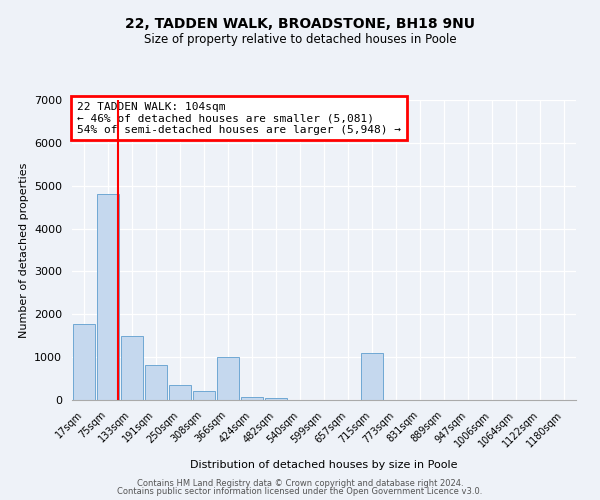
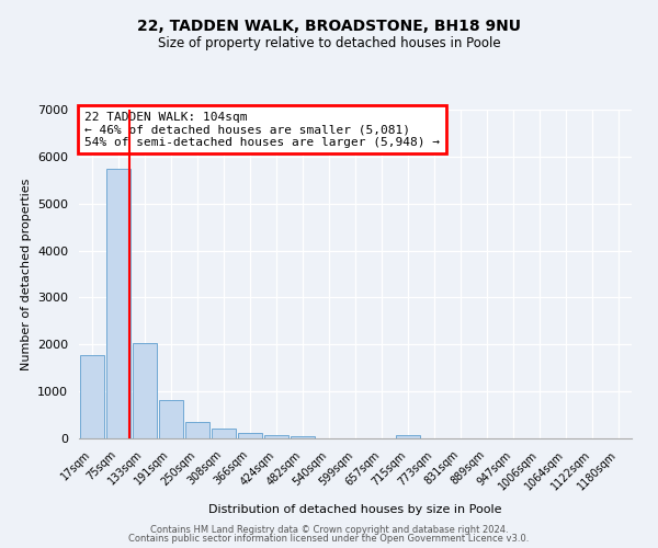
75sqm: 4800 -> 5750
133sqm: 1500 -> 2040
366sqm: 1000 -> 110
715sqm: 1100 -> 60
